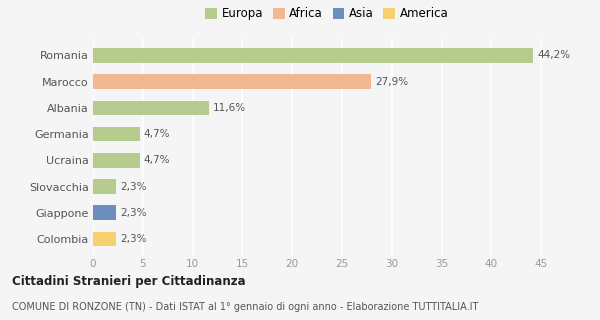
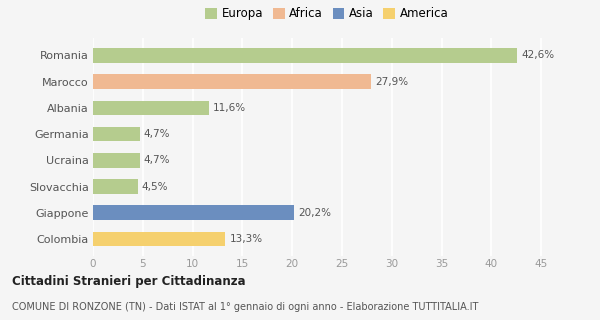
Romania: 44,2% -> 42,6%
Slovacchia: 2,3% -> 4,5%
Giappone: 2,3% -> 20,2%
Colombia: 2,3% -> 13,3%
